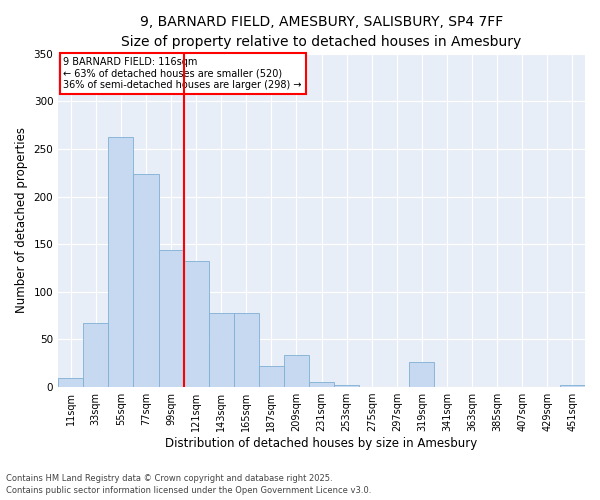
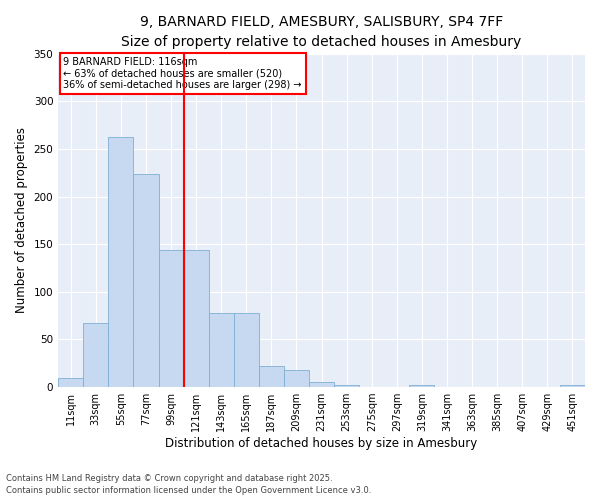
121sqm: 132 -> 144
209sqm: 34 -> 18
319sqm: 26 -> 2
